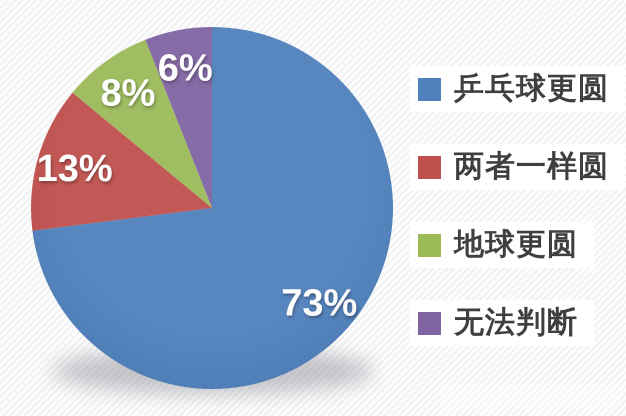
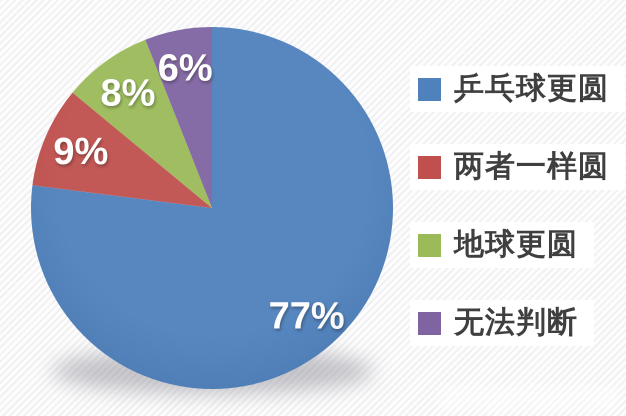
乒乓球更圆: 73% -> 77%
两者一样圆: 13% -> 9%
